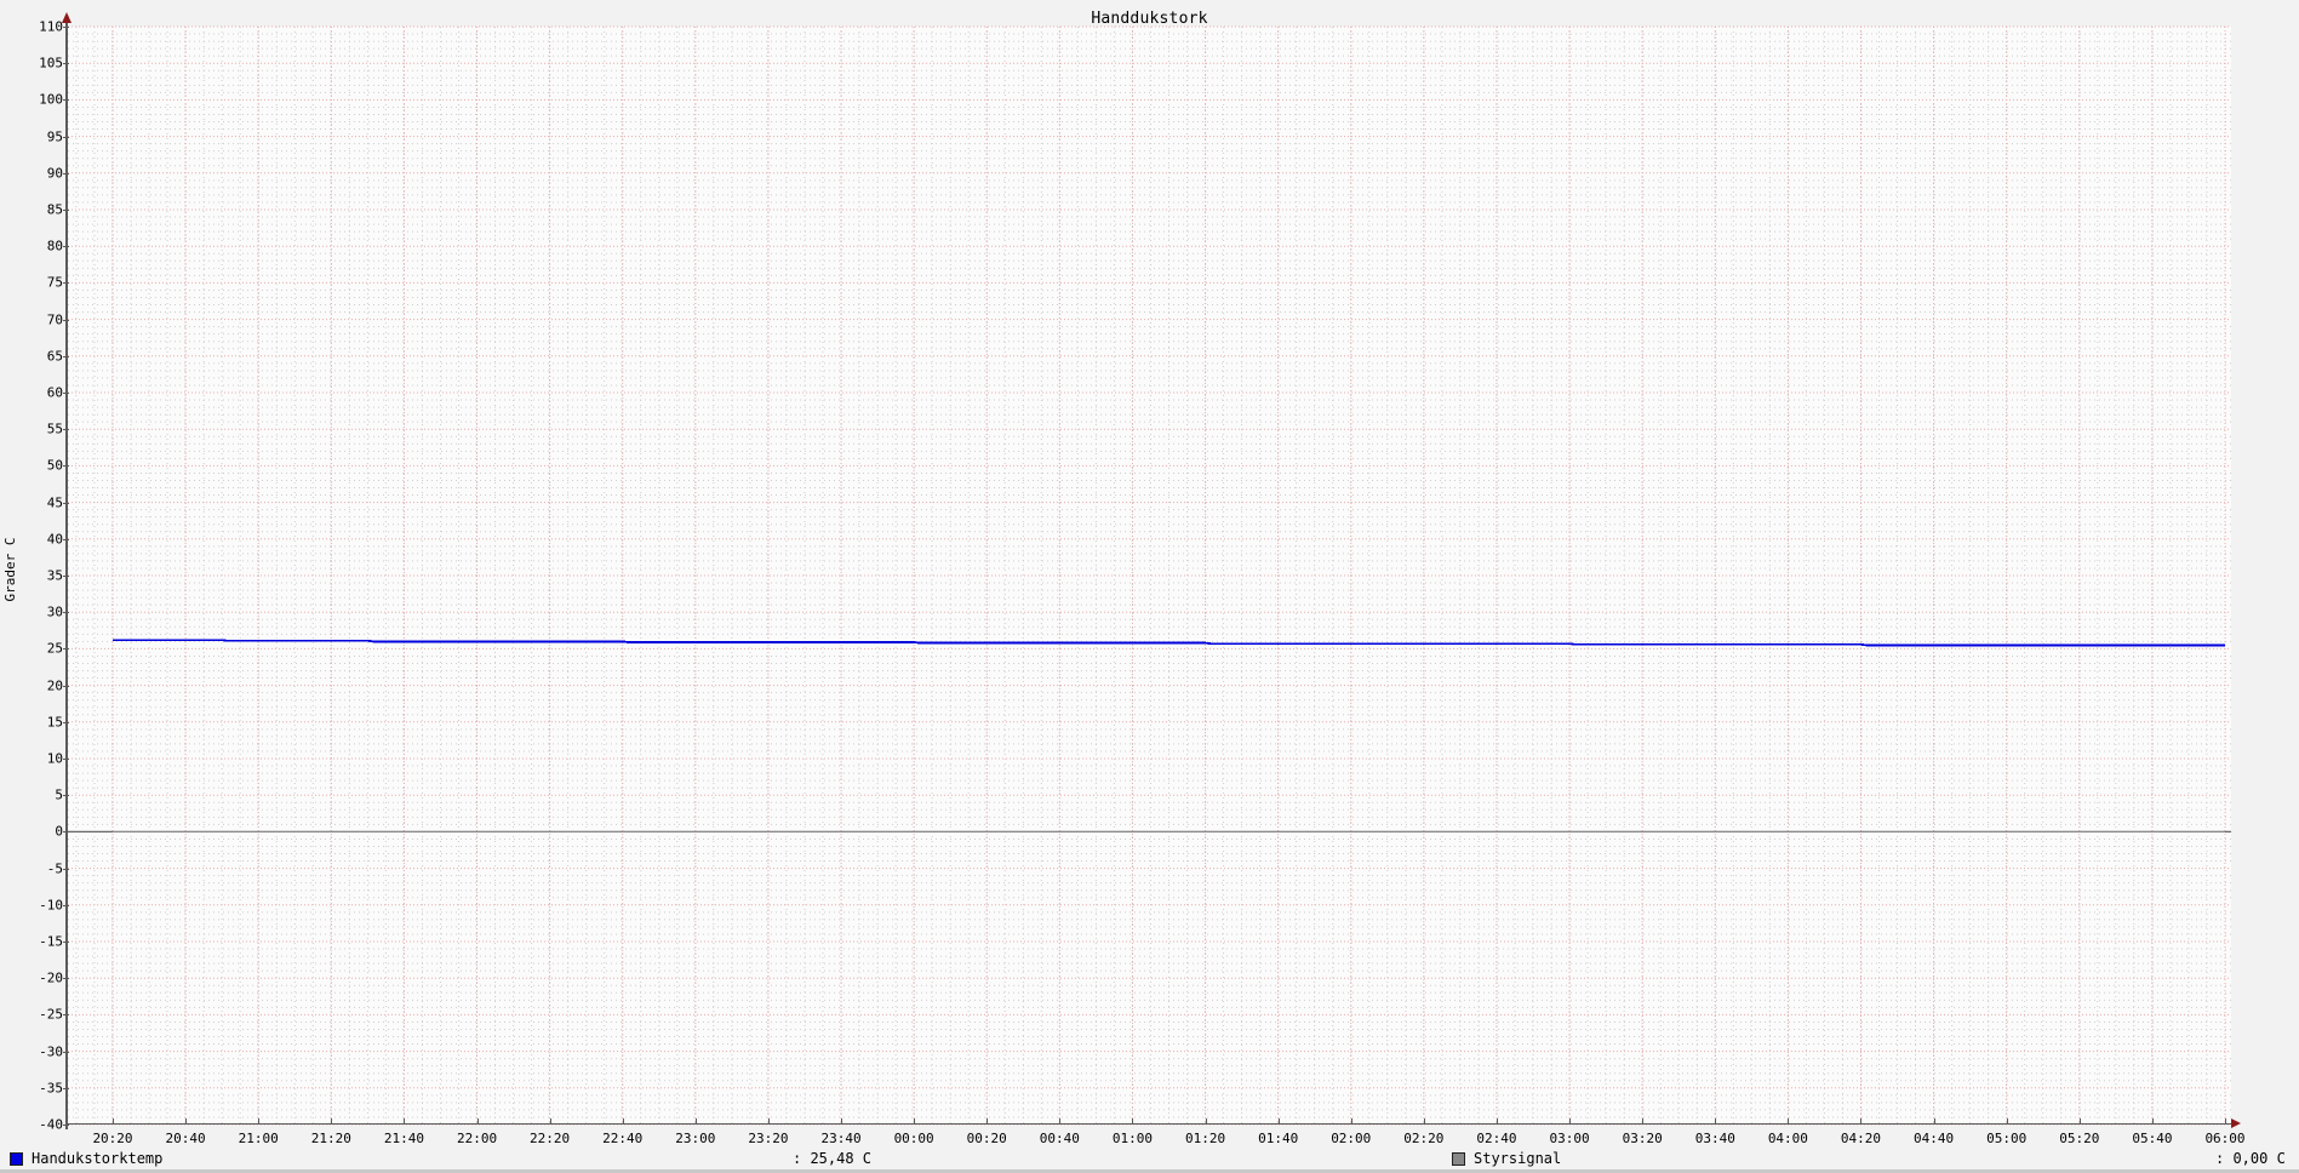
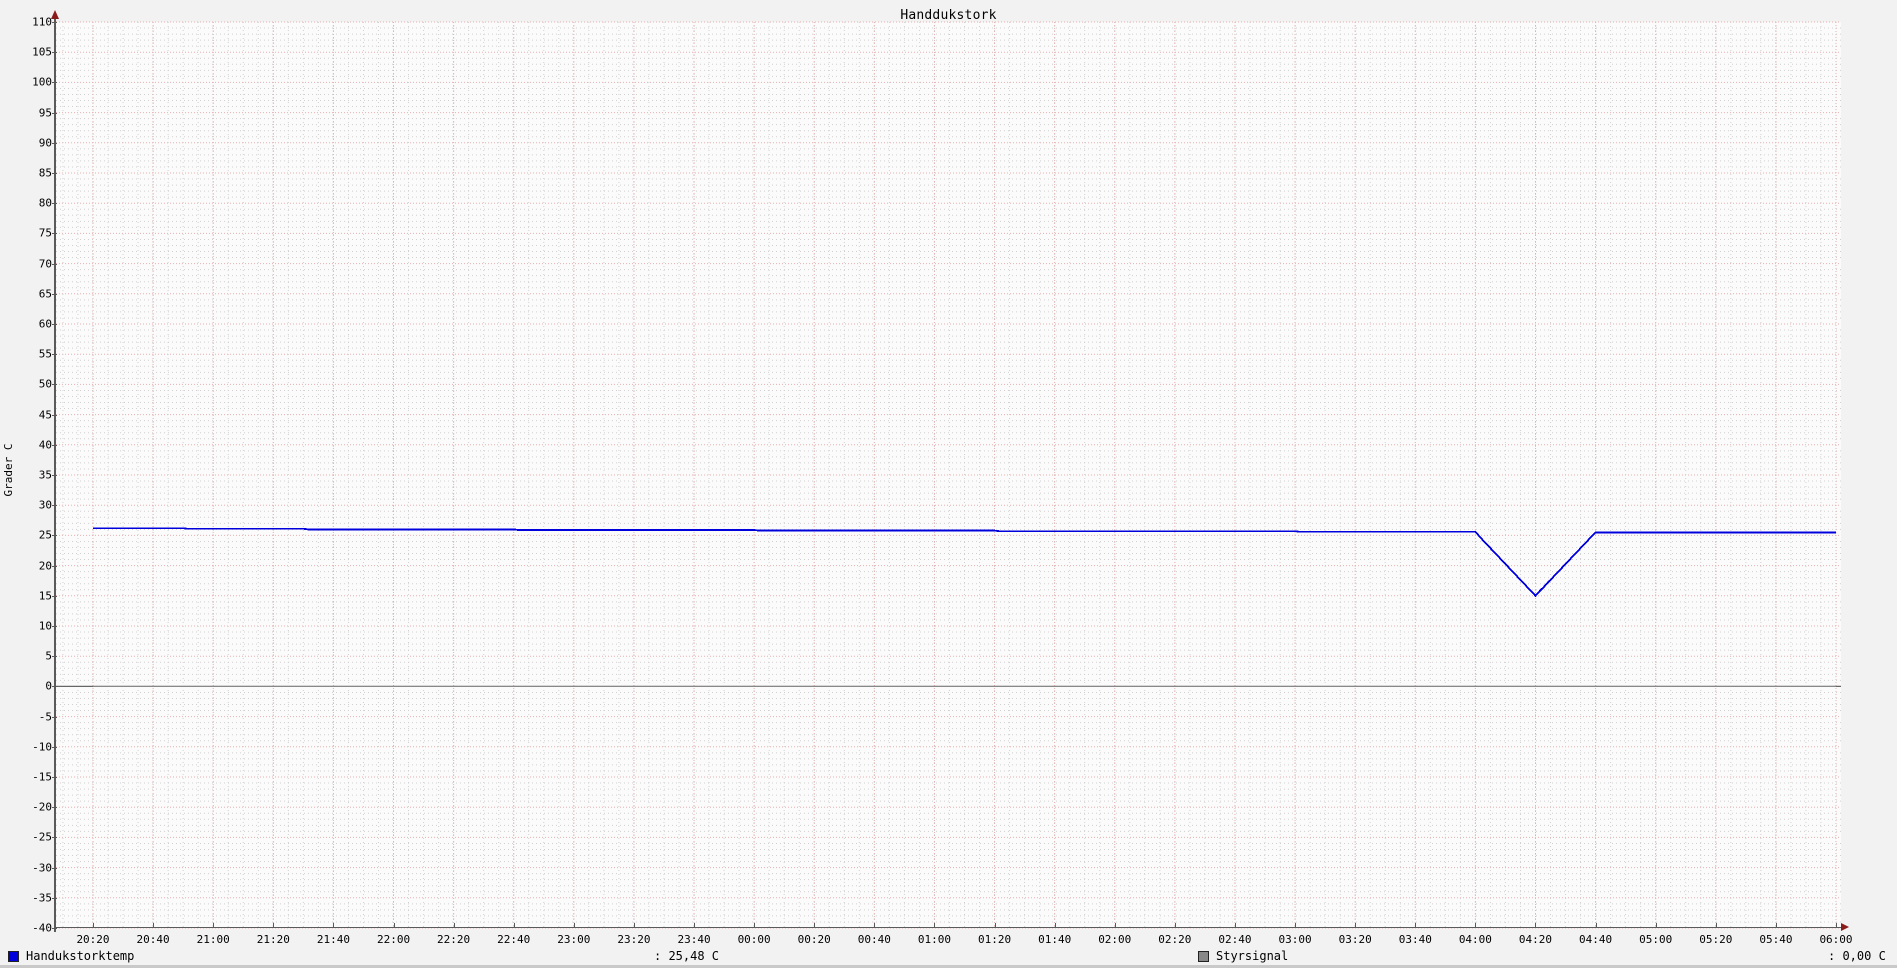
Handukstorktemp/04:20: 26 -> 15
